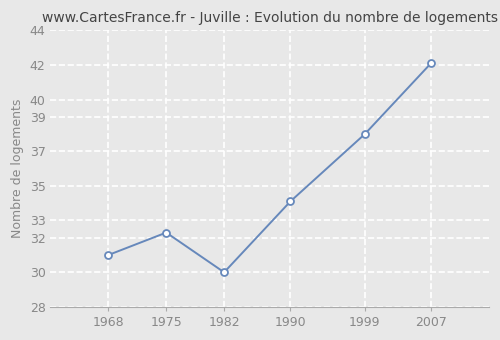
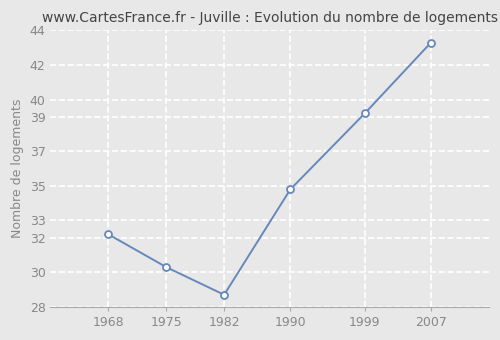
1968: 31.0 -> 32.2
1975: 32.3 -> 30.3
1982: 30.0 -> 28.7
1990: 34.1 -> 34.8
1999: 38.0 -> 39.2
2007: 42.1 -> 43.3
